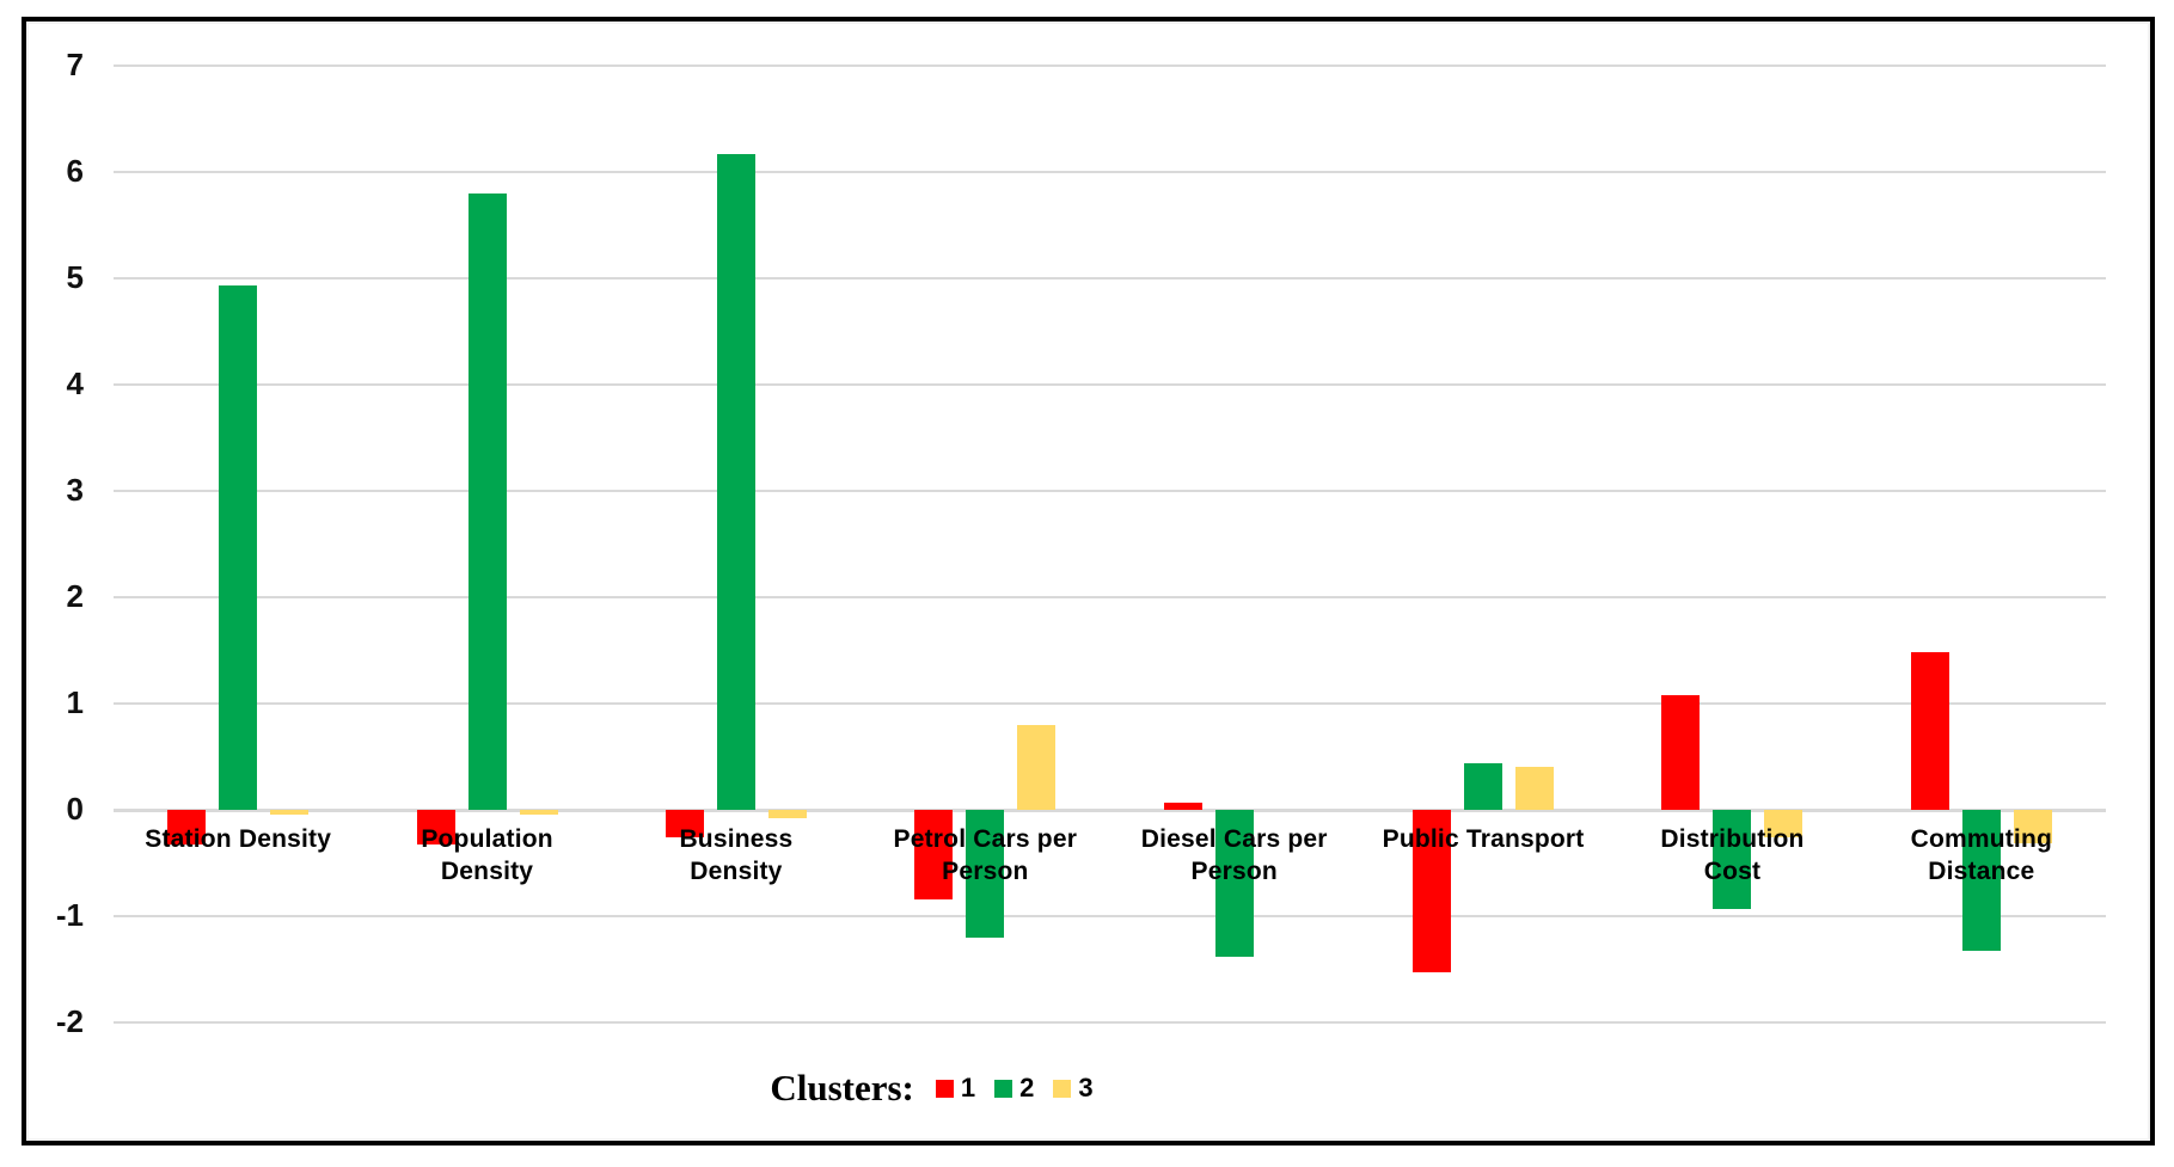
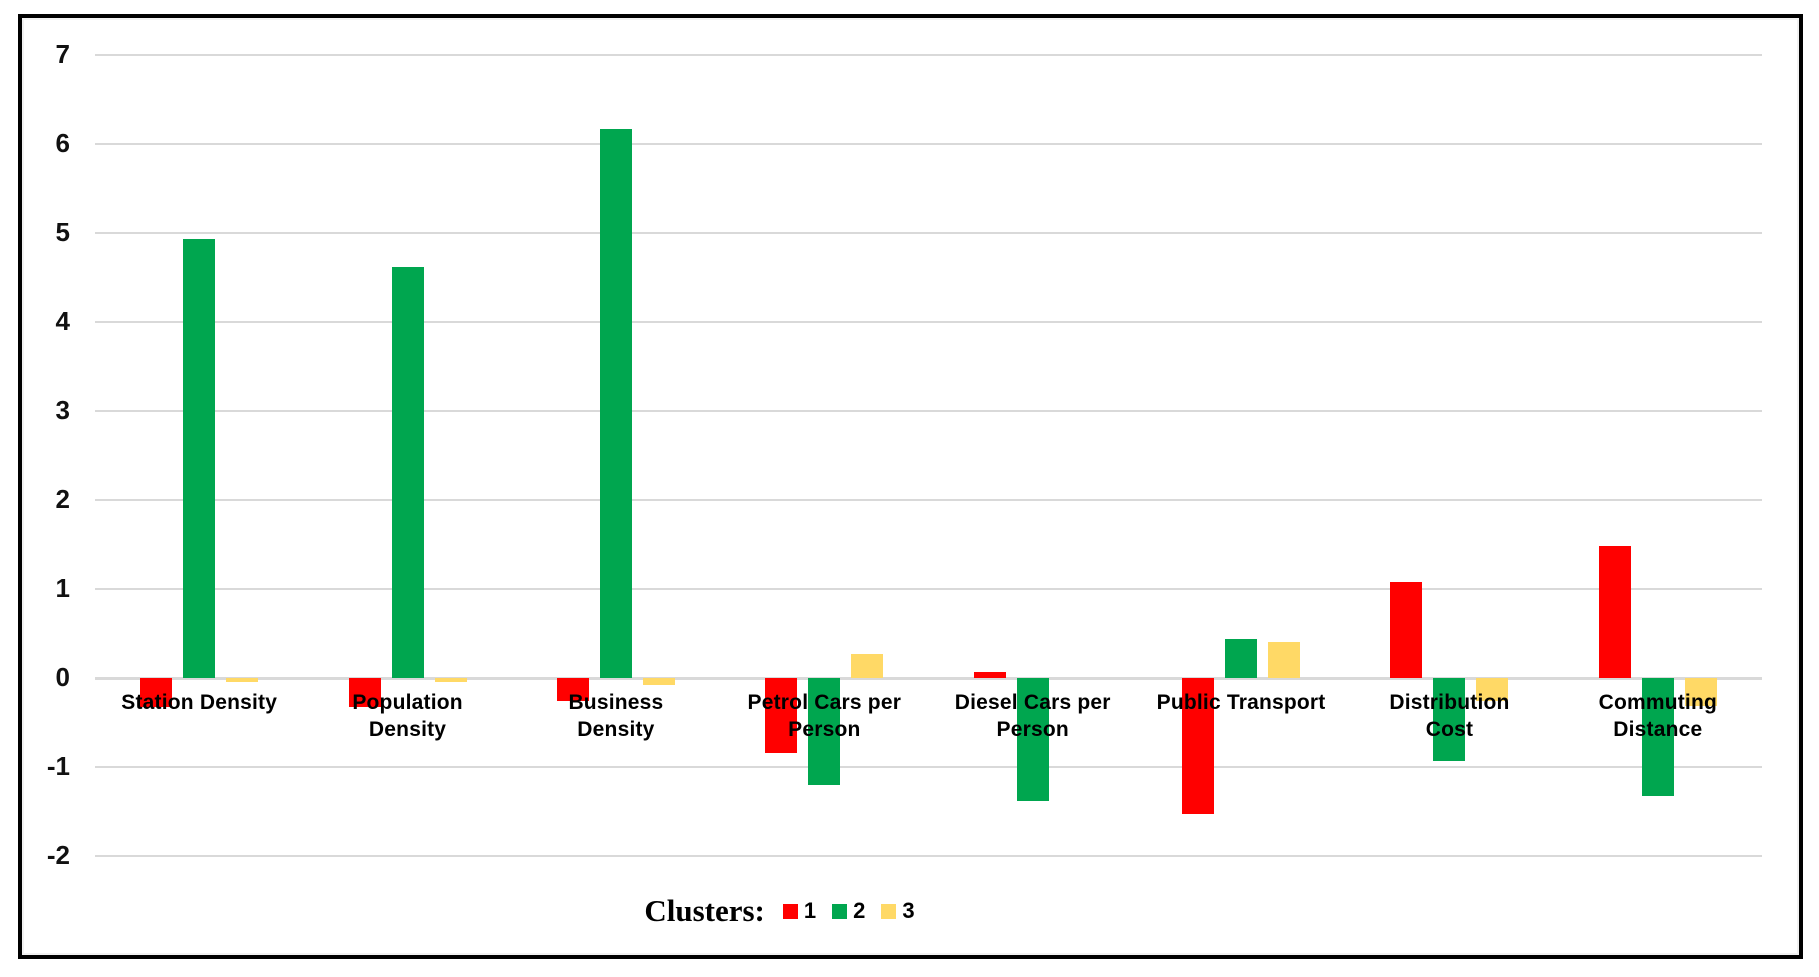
2/Population Density: 5.8 -> 4.6
3/Petrol Cars per Person: 0.8 -> 0.3
